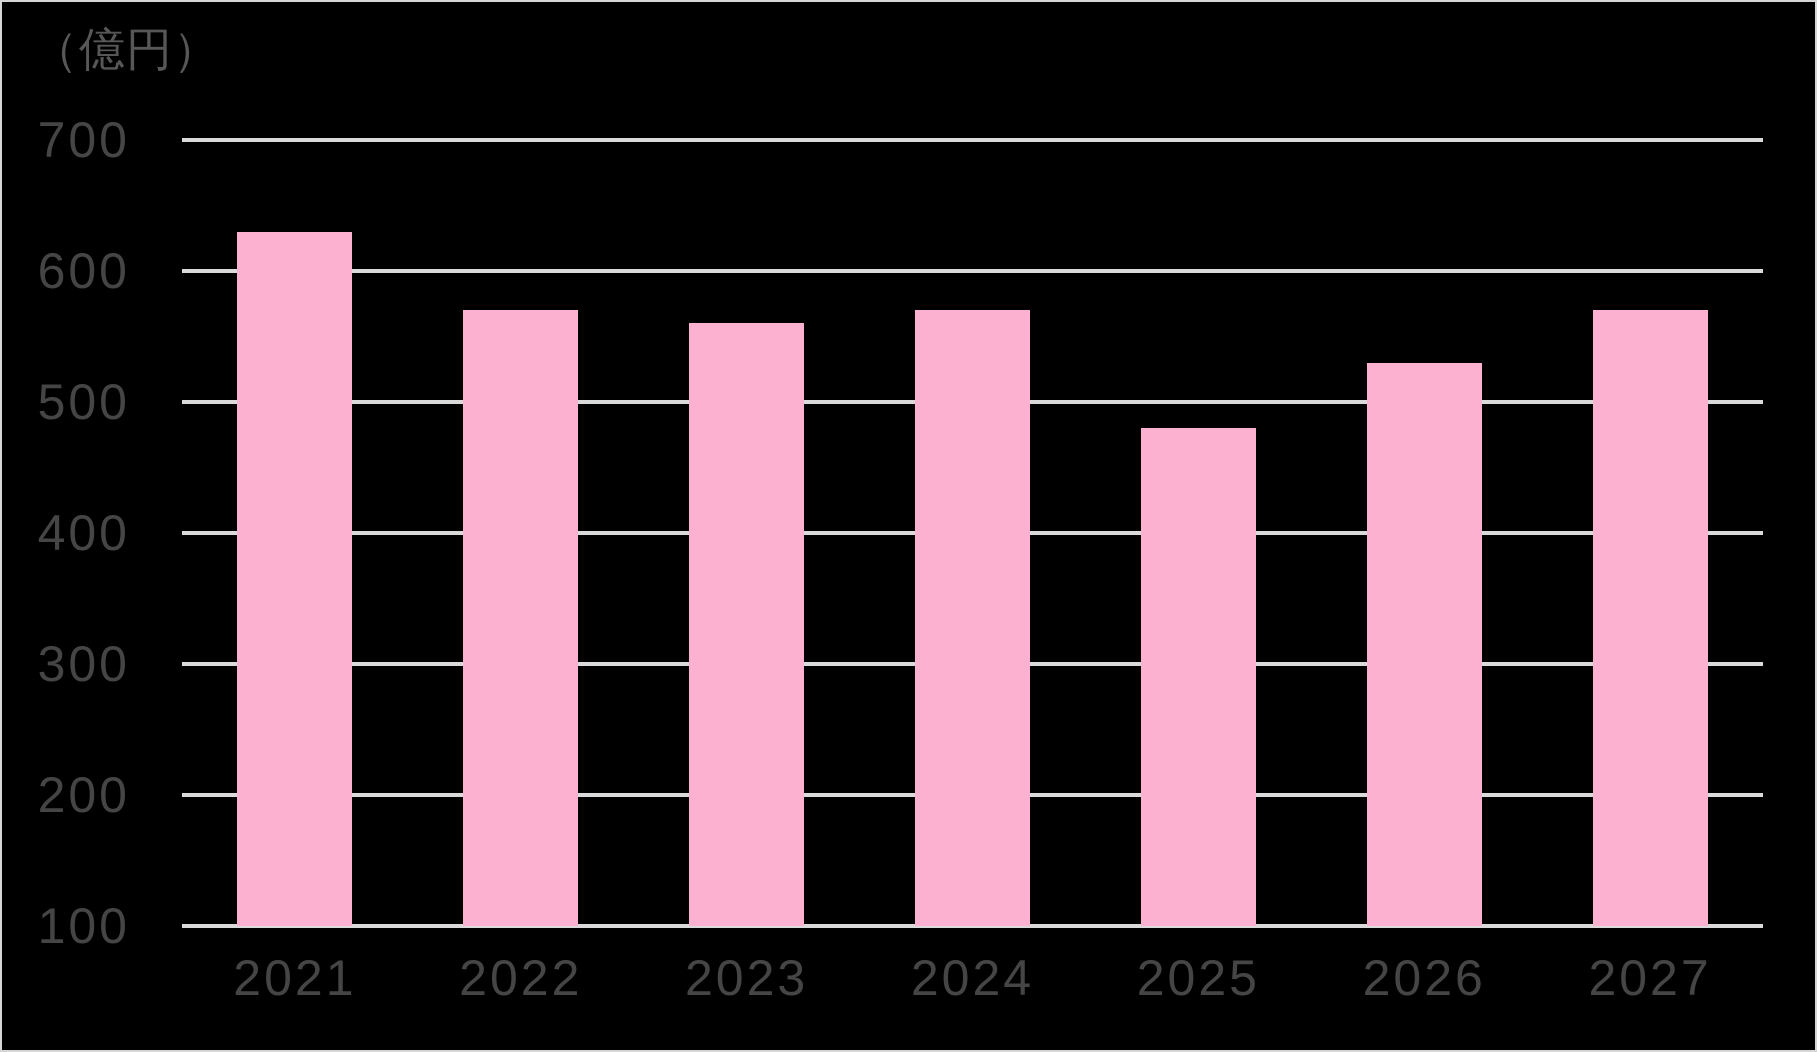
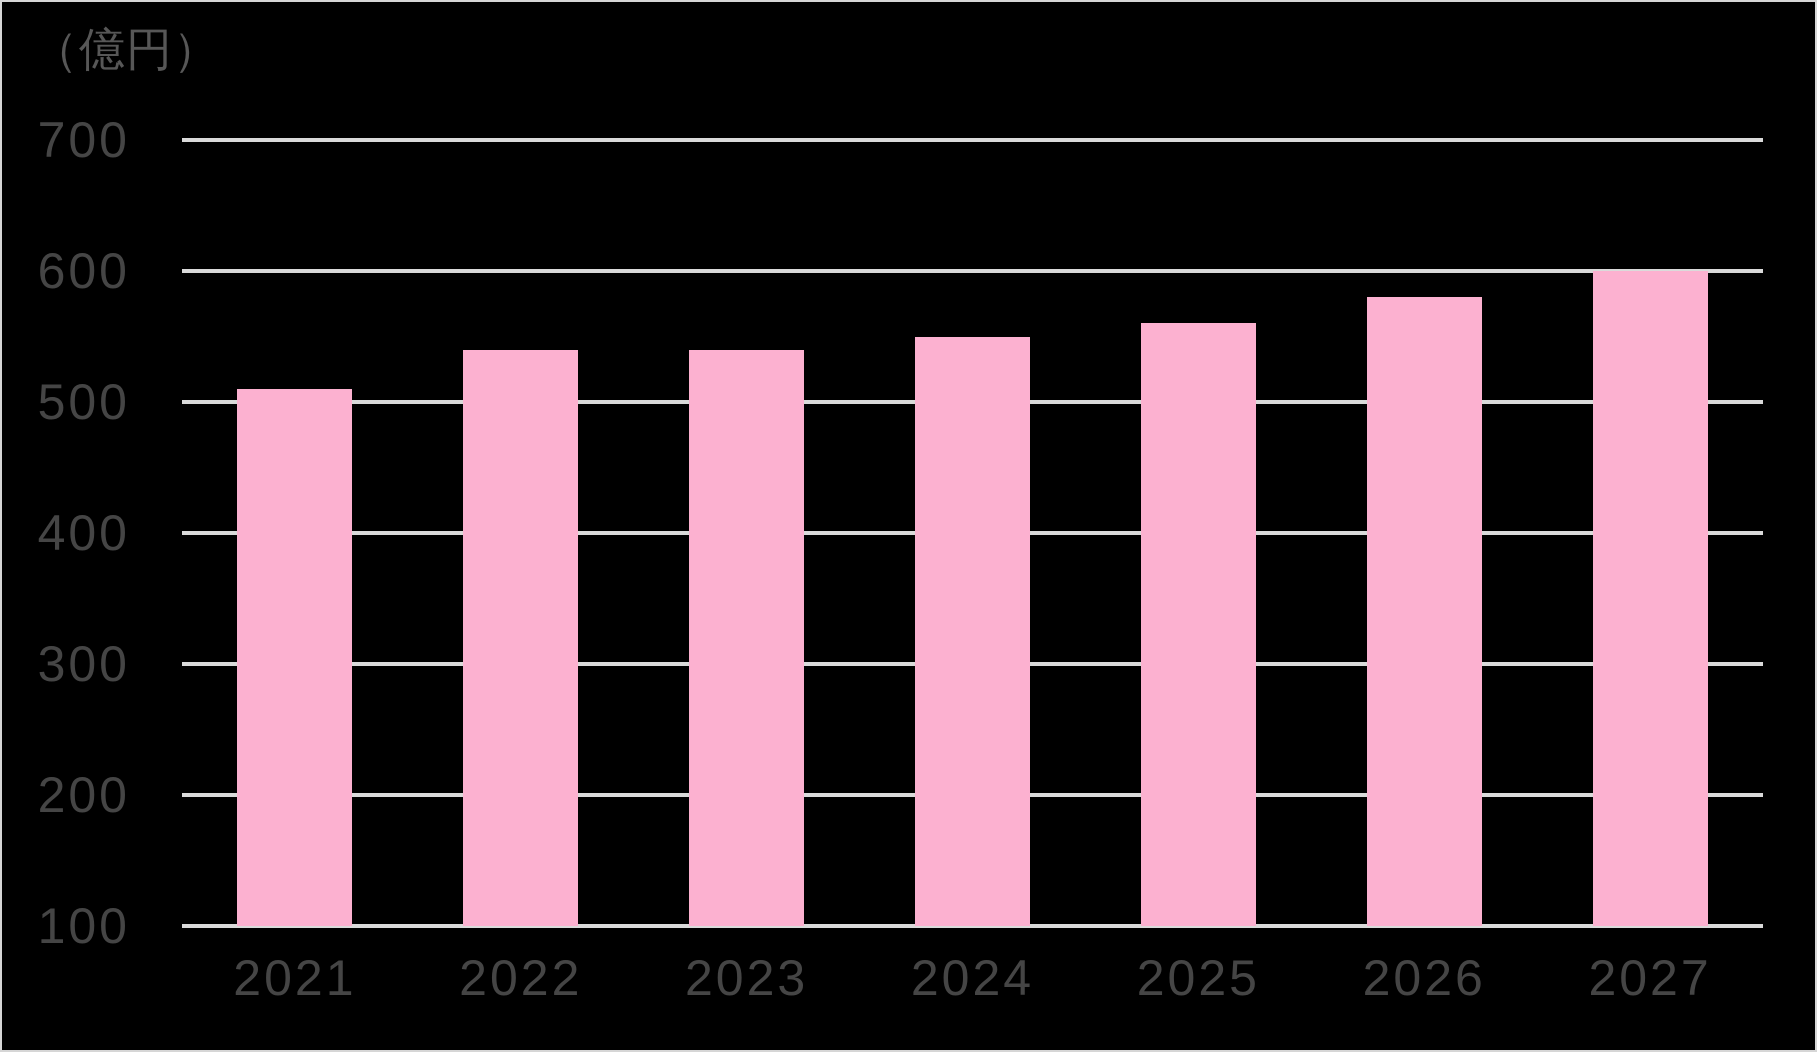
2021: 630 -> 510
2022: 570 -> 540
2023: 560 -> 540
2024: 570 -> 550
2025: 480 -> 560
2026: 530 -> 580
2027: 570 -> 600
